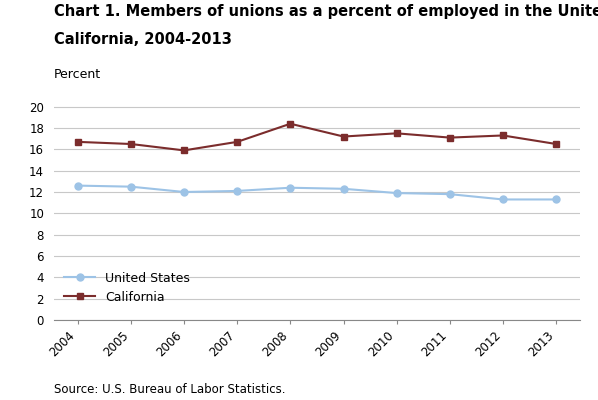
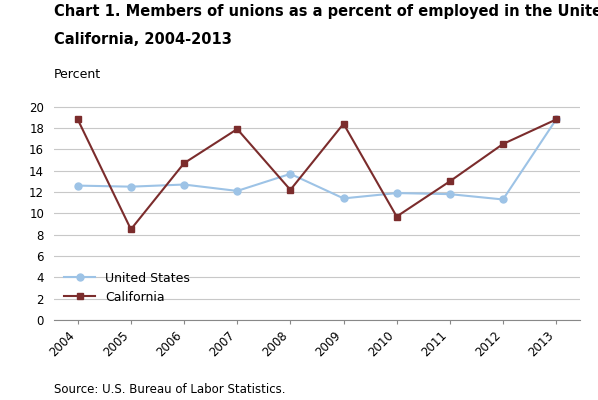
California/2004: 16.7 -> 18.8
California/2005: 16.5 -> 8.5
United States/2006: 12.0 -> 12.7
California/2006: 15.9 -> 14.7
California/2007: 16.7 -> 17.9
United States/2008: 12.4 -> 13.7
California/2008: 18.4 -> 12.2
United States/2009: 12.3 -> 11.4
California/2009: 17.2 -> 18.4
California/2010: 17.5 -> 9.7
California/2011: 17.1 -> 13.0
California/2012: 17.3 -> 16.5
United States/2013: 11.3 -> 18.8
California/2013: 16.5 -> 18.8
